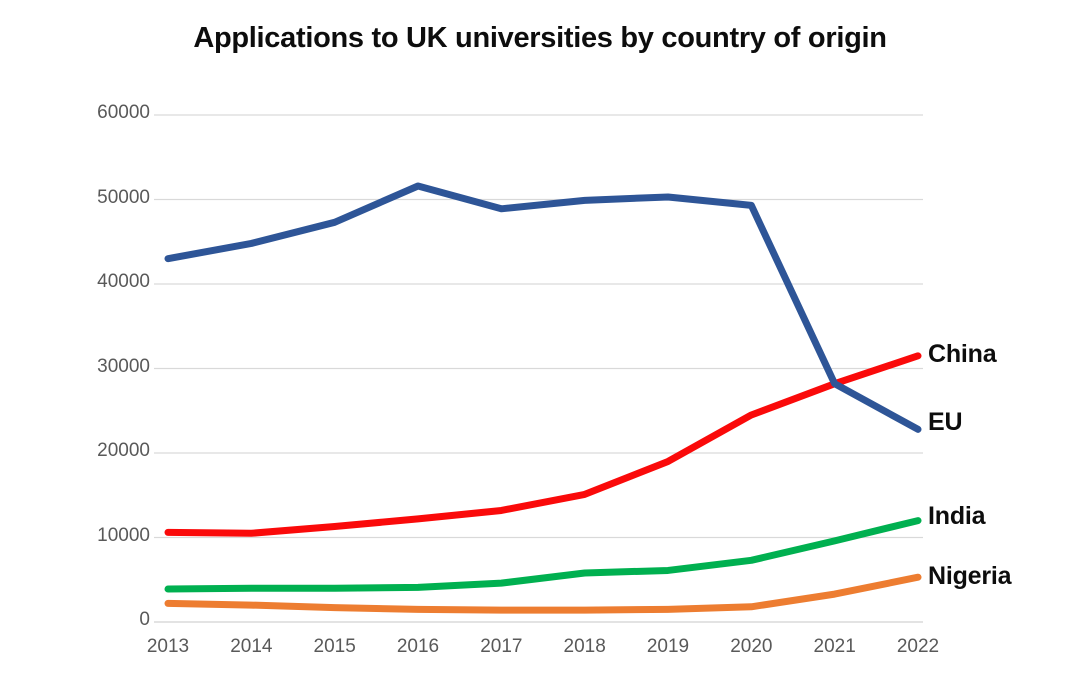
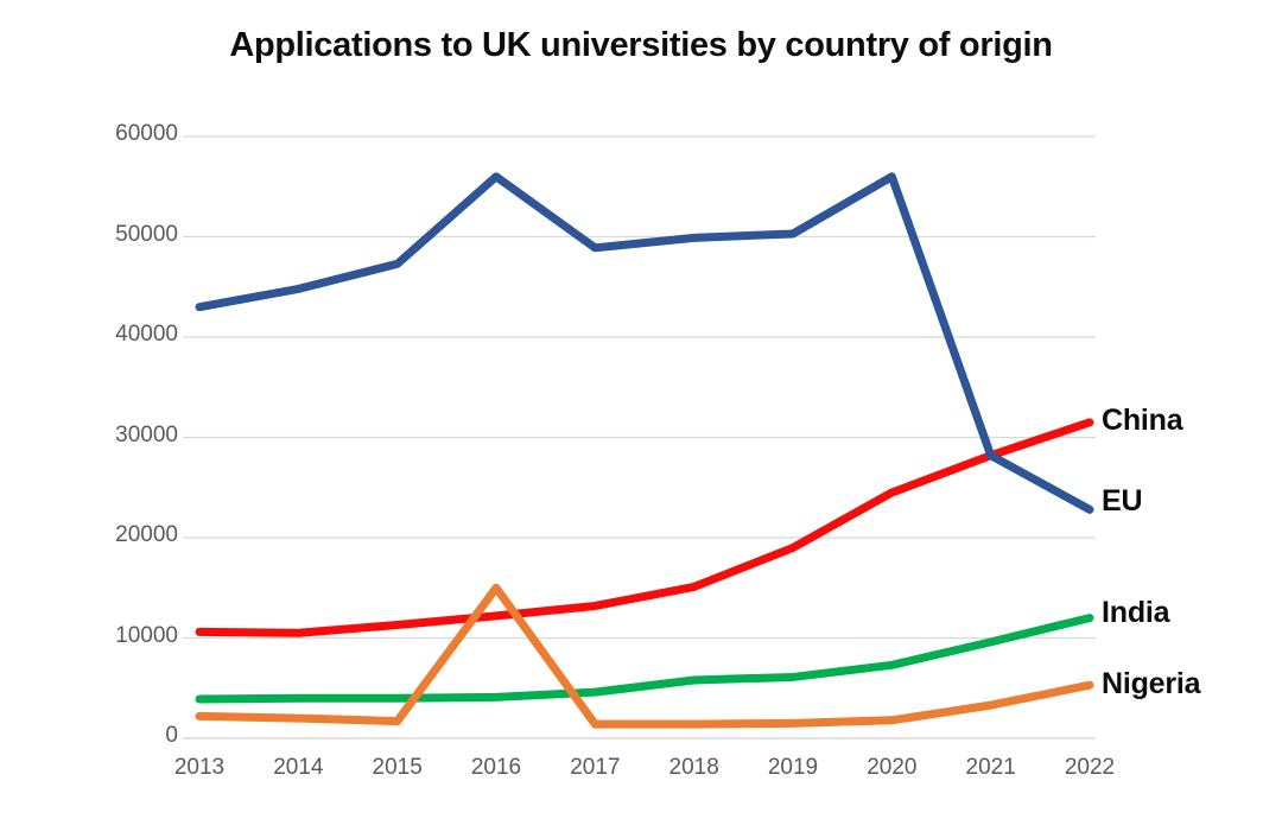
EU/2016: 52000 -> 56000
Nigeria/2016: 2000 -> 15000
EU/2020: 49000 -> 56000
